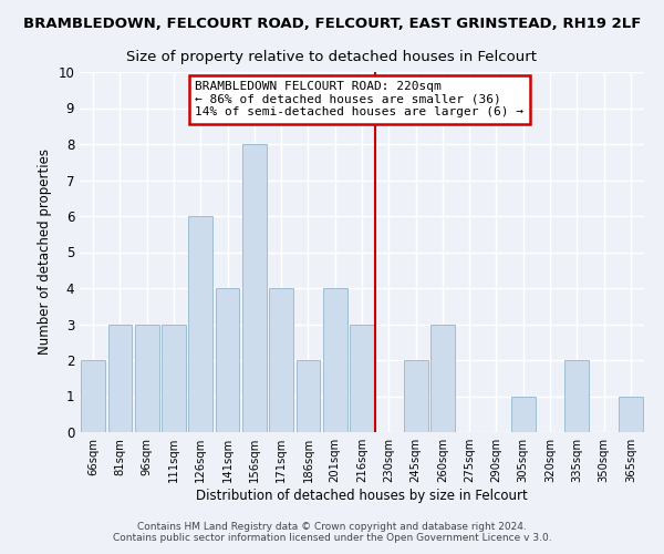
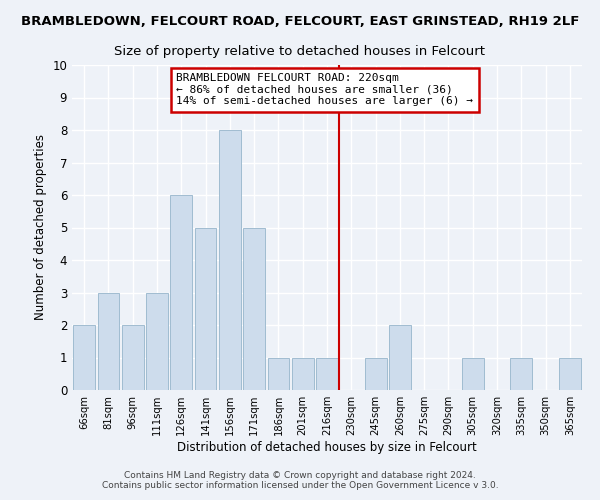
96sqm: 3 -> 2
141sqm: 4 -> 5
171sqm: 4 -> 5
186sqm: 2 -> 1
201sqm: 4 -> 1
216sqm: 3 -> 1
245sqm: 2 -> 1
260sqm: 3 -> 2
335sqm: 2 -> 1
